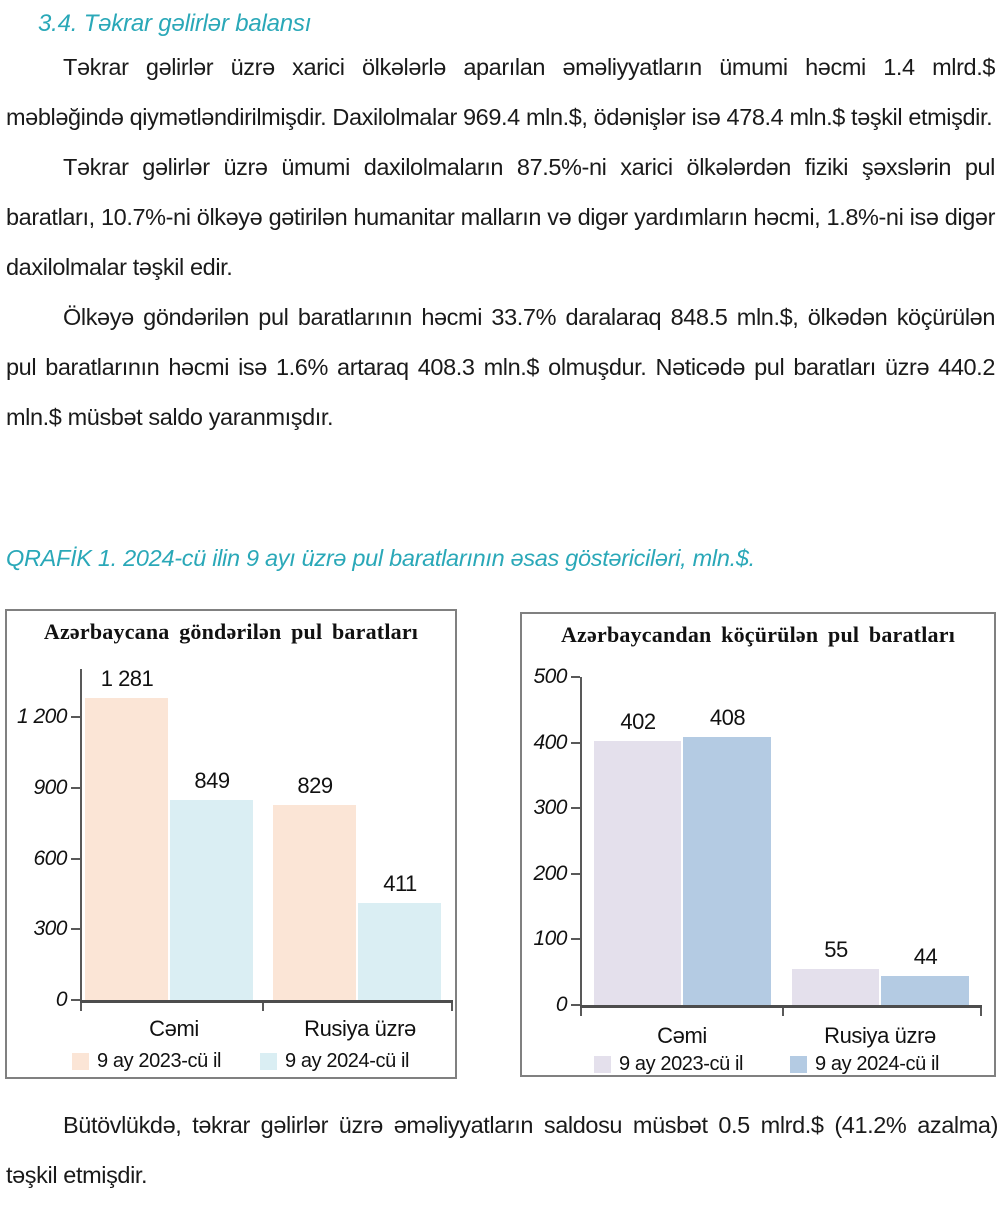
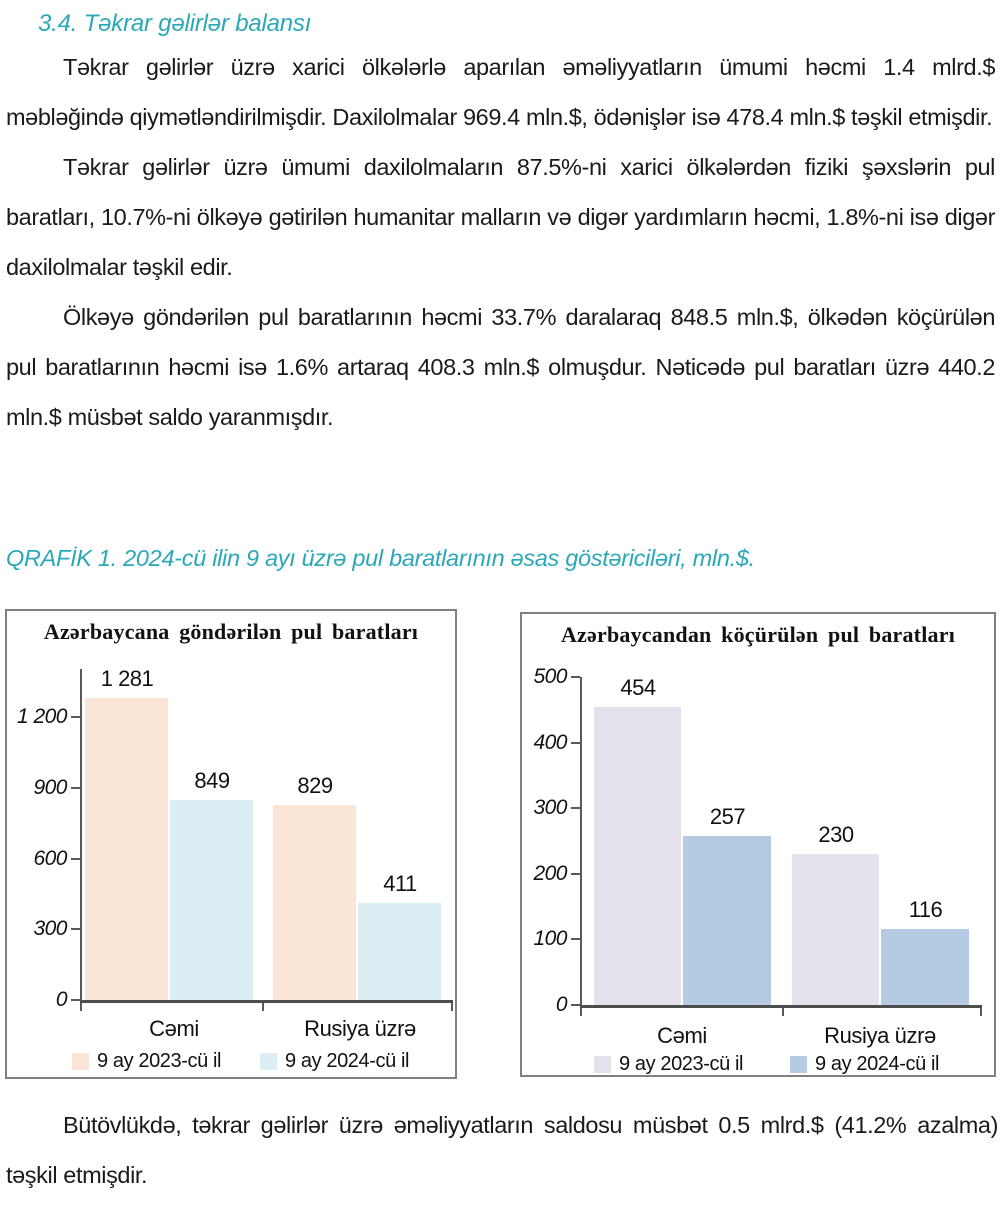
Azərbaycandan köçürülən pul baratları/9 ay 2023-cü il/Cəmi: 402 -> 454
Azərbaycandan köçürülən pul baratları/9 ay 2024-cü il/Cəmi: 408 -> 257
Azərbaycandan köçürülən pul baratları/9 ay 2023-cü il/Rusiya üzrə: 55 -> 230
Azərbaycandan köçürülən pul baratları/9 ay 2024-cü il/Rusiya üzrə: 44 -> 116
